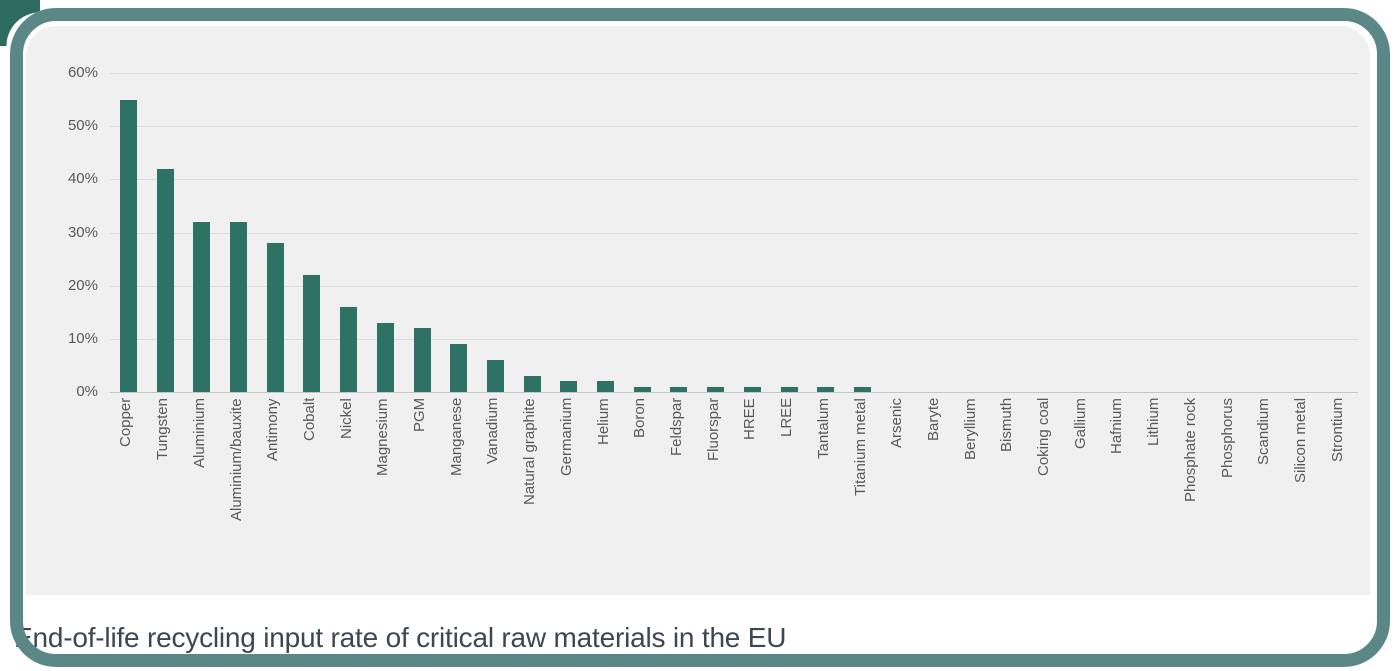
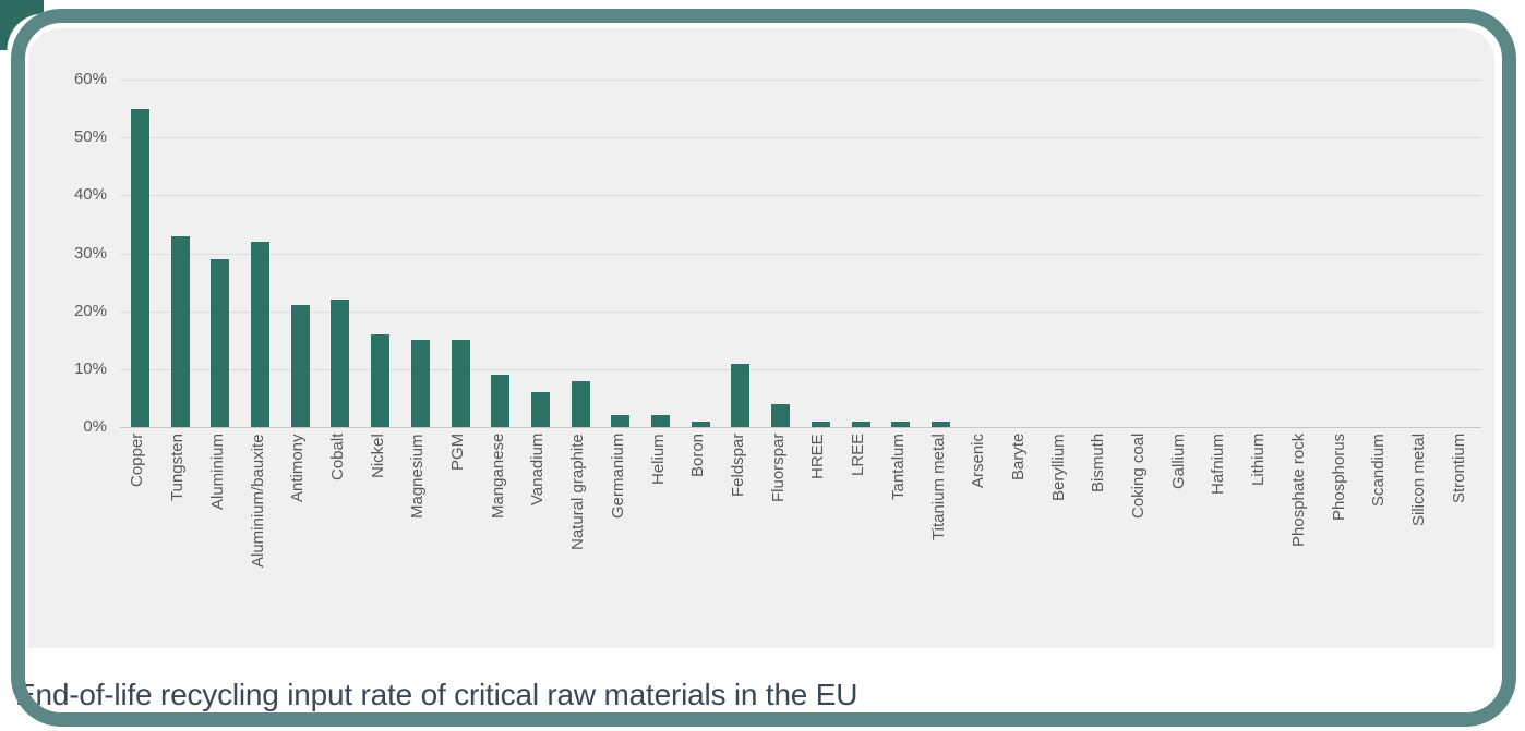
Tungsten: 42% -> 33%
Aluminium: 32% -> 29%
Antimony: 28% -> 21%
Magnesium: 13% -> 15%
PGM: 12% -> 15%
Natural graphite: 3% -> 8%
Feldspar: 1% -> 11%
Fluorspar: 1% -> 4%
